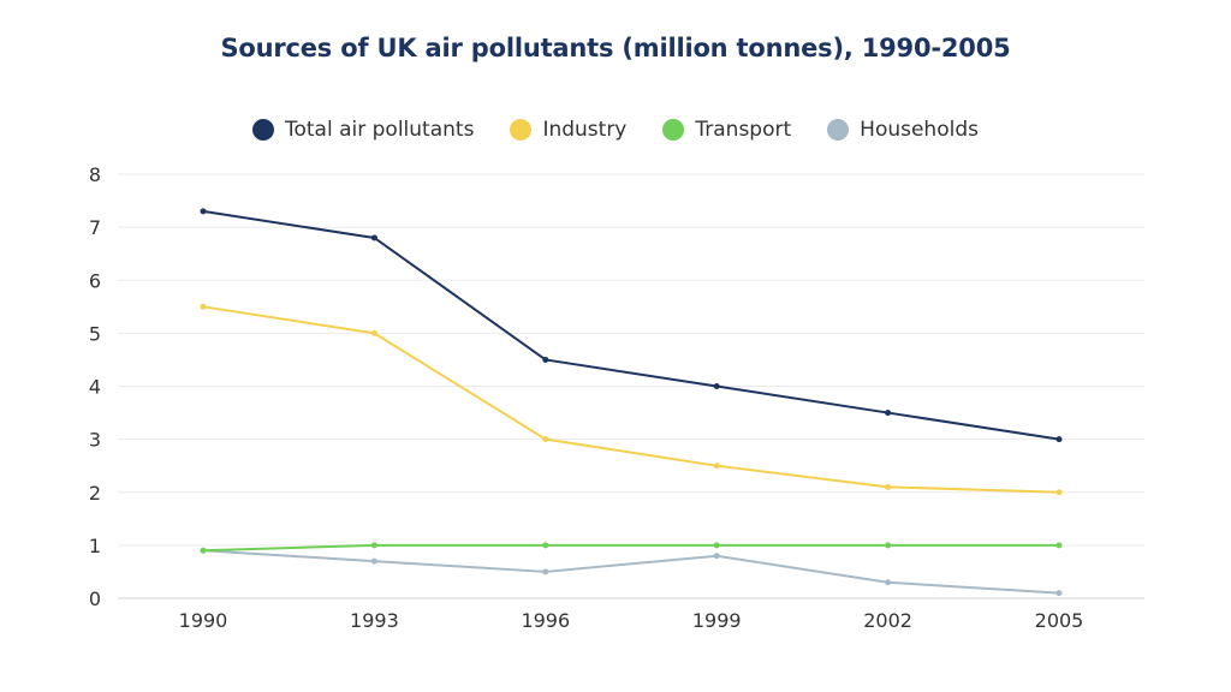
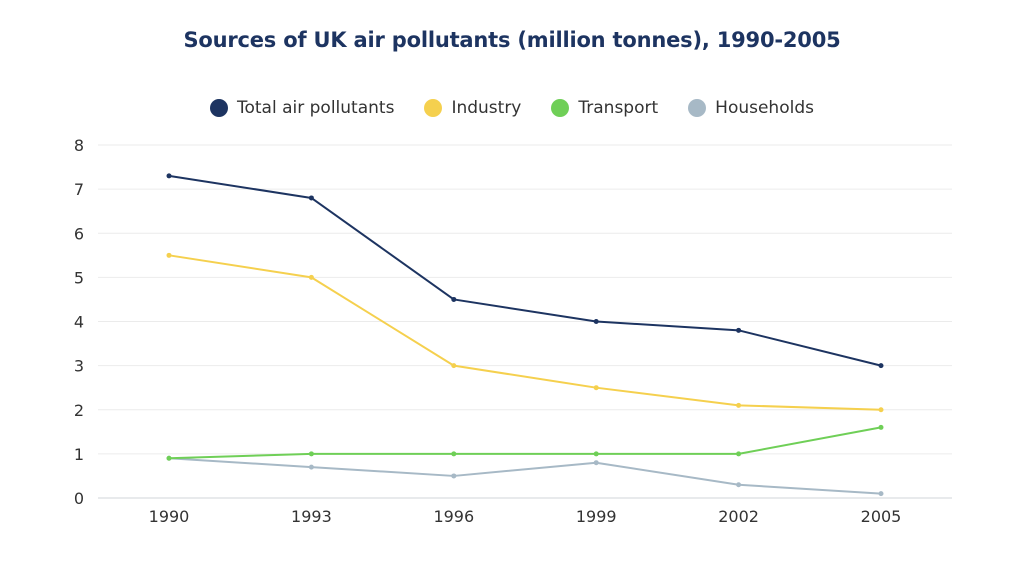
Total air pollutants/2002: 3.5 -> 3.8
Transport/2005: 1.0 -> 1.6
